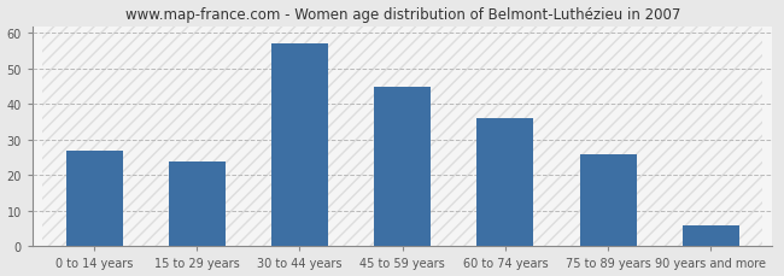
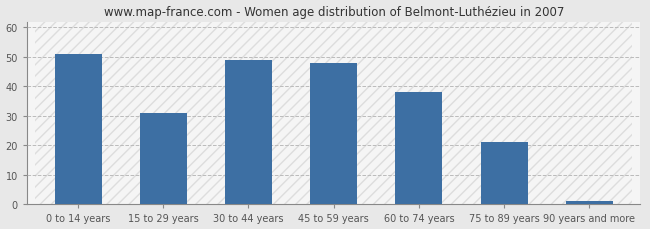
0 to 14 years: 27 -> 51
15 to 29 years: 24 -> 31
30 to 44 years: 57 -> 49
45 to 59 years: 45 -> 48
60 to 74 years: 36 -> 38
75 to 89 years: 26 -> 21
90 years and more: 6 -> 1
